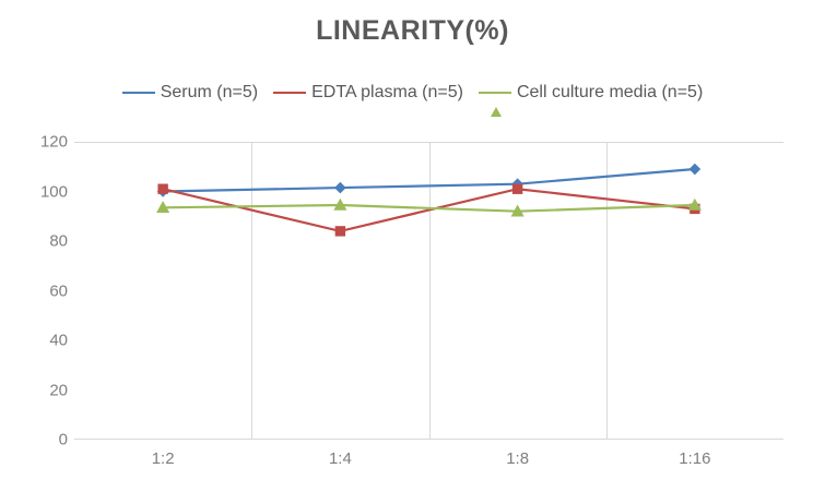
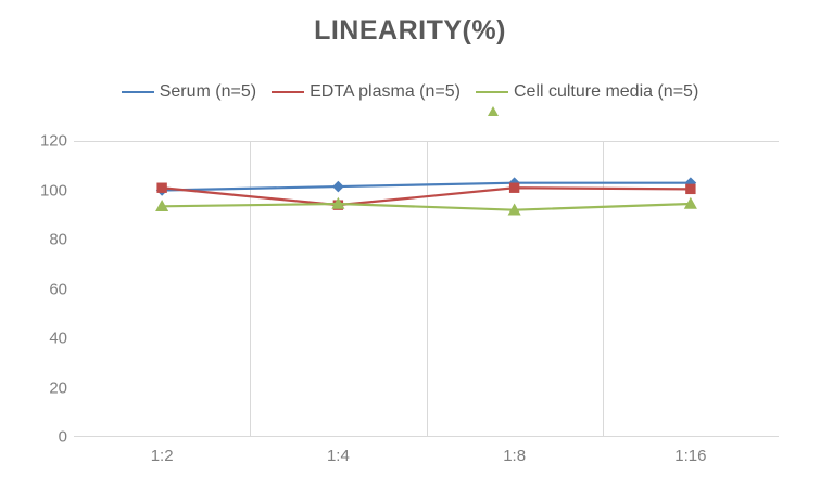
EDTA plasma (n=5)/1:4: 84 -> 94
Serum (n=5)/1:16: 109 -> 103
EDTA plasma (n=5)/1:16: 93 -> 100
